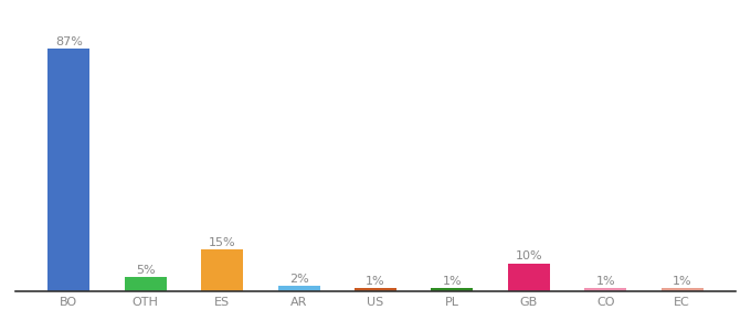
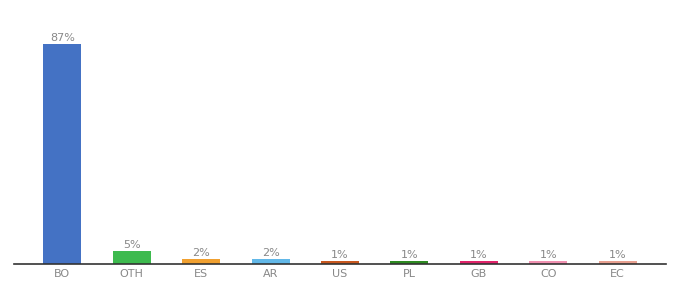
ES: 15% -> 2%
GB: 10% -> 1%
